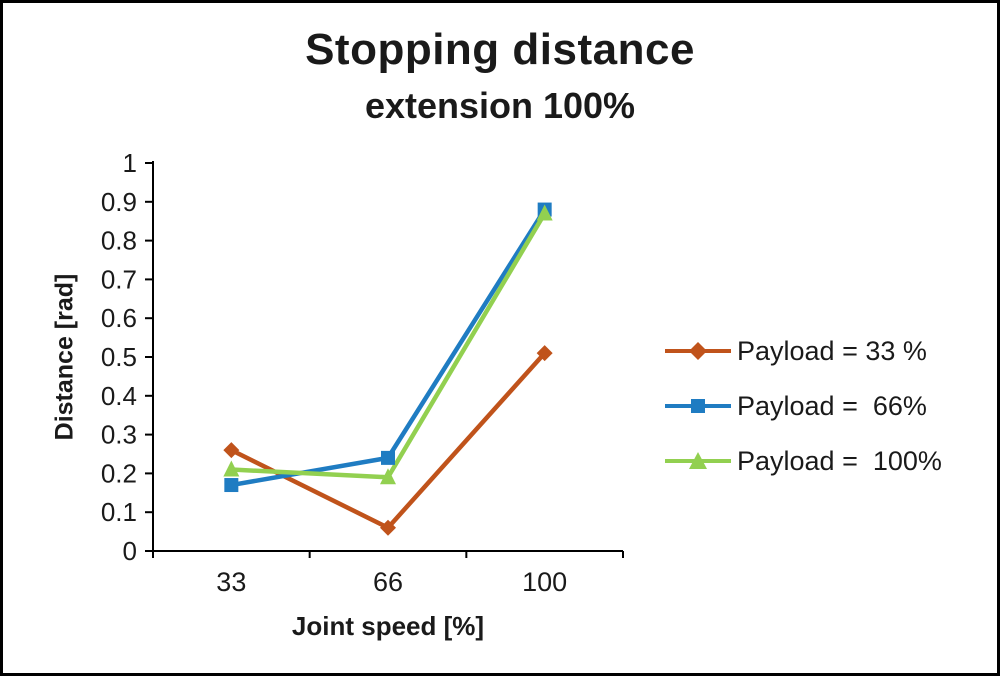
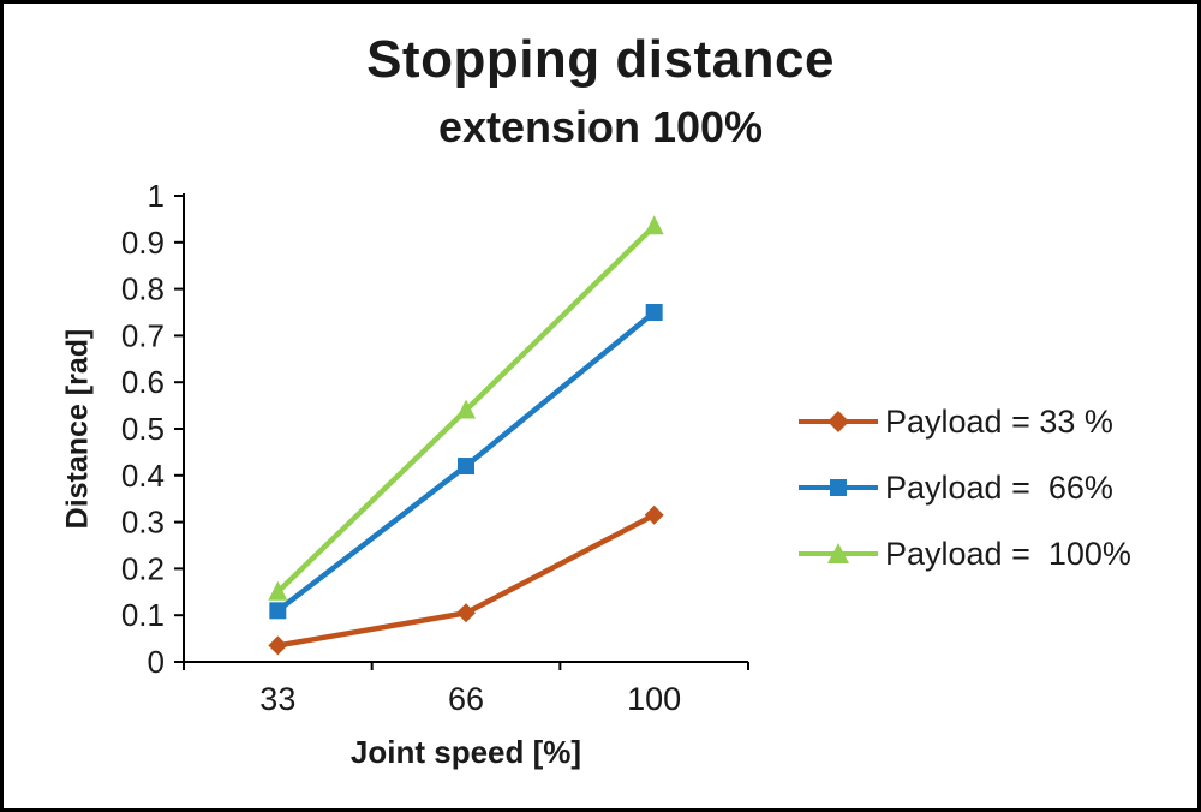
Payload = 33 %/33: 0.26 -> 0.04
Payload = 66%/33: 0.17 -> 0.11
Payload = 100%/33: 0.21 -> 0.15
Payload = 33 %/66: 0.06 -> 0.10
Payload = 66%/66: 0.24 -> 0.42
Payload = 100%/66: 0.19 -> 0.54
Payload = 33 %/100: 0.51 -> 0.32
Payload = 66%/100: 0.88 -> 0.75
Payload = 100%/100: 0.87 -> 0.94
